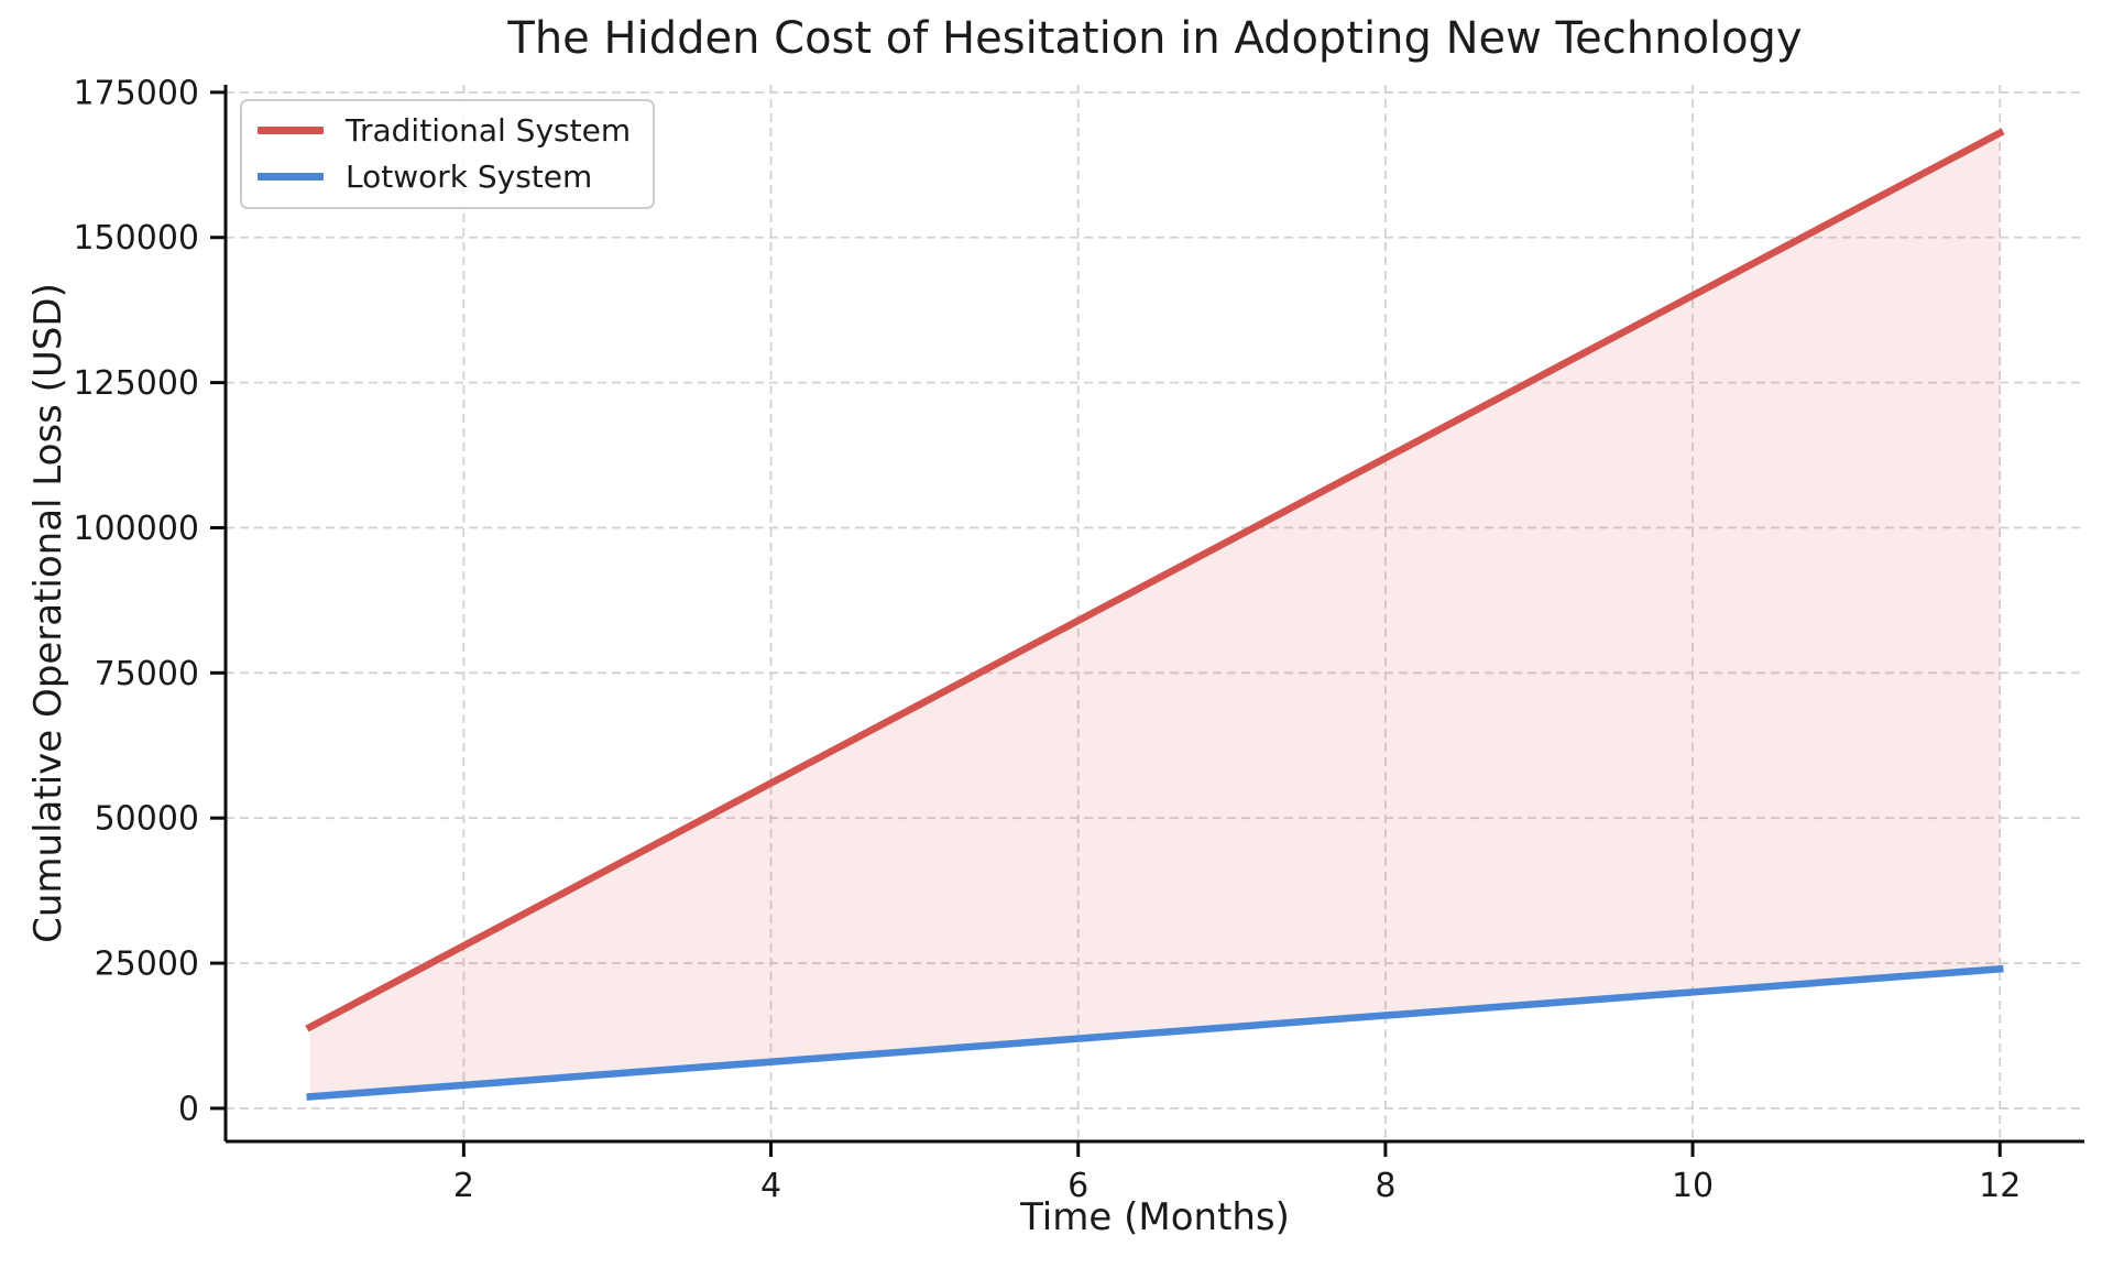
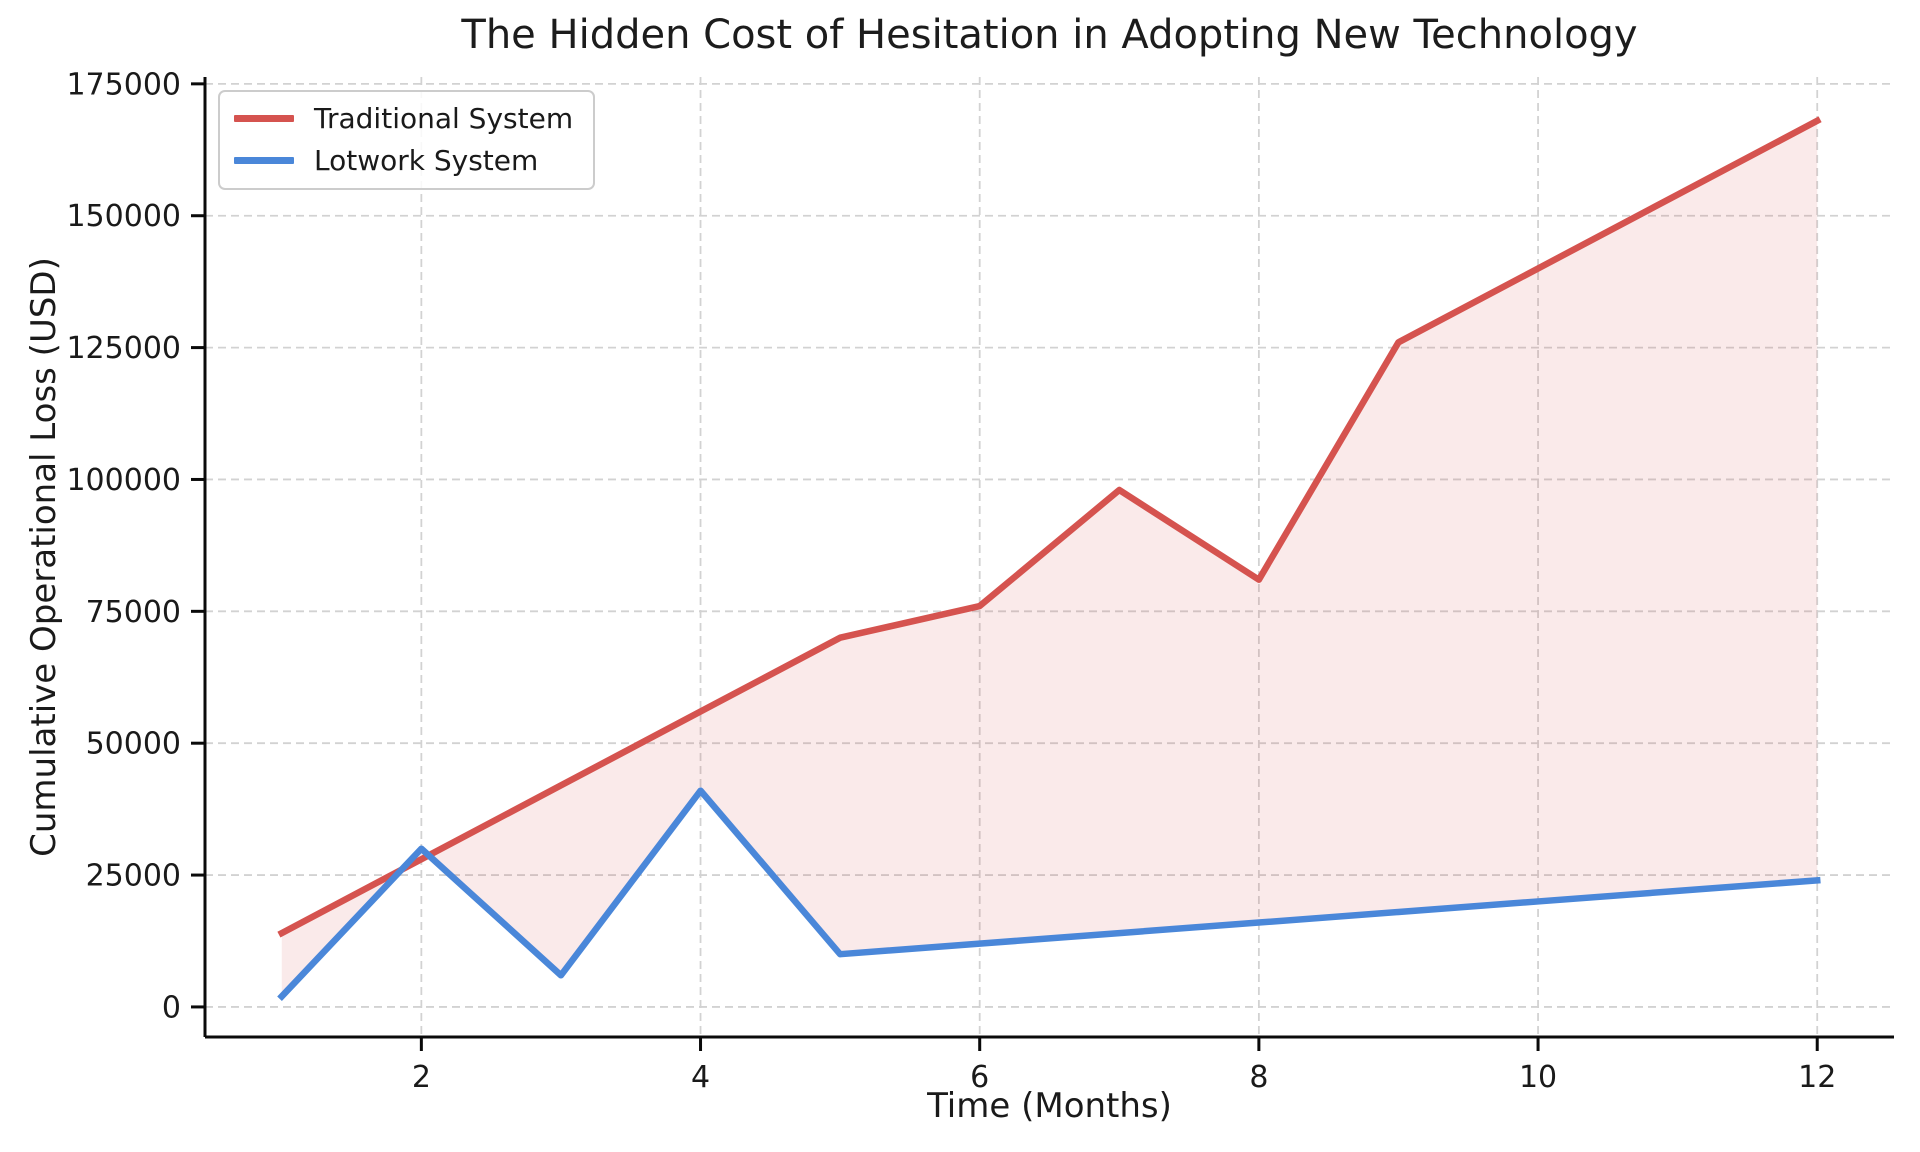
Lotwork System/2: 4000 -> 30000
Lotwork System/4: 8000 -> 41000
Traditional System/6: 84000 -> 76000
Traditional System/8: 112000 -> 81000
